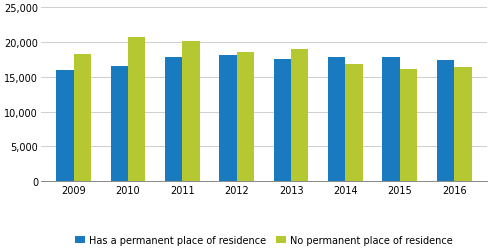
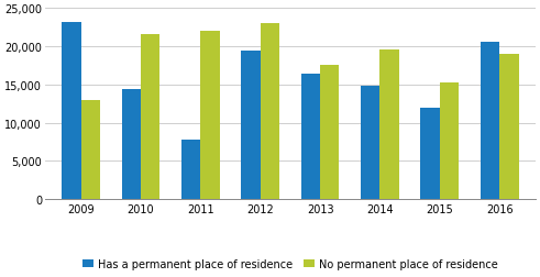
Has a permanent place of residence/2009: 16,000 -> 23,200
No permanent place of residence/2009: 18,200 -> 13,000
Has a permanent place of residence/2010: 16,600 -> 14,400
No permanent place of residence/2010: 20,700 -> 21,600
Has a permanent place of residence/2011: 17,800 -> 7,800
No permanent place of residence/2011: 20,200 -> 22,000
Has a permanent place of residence/2012: 18,100 -> 19,400
No permanent place of residence/2012: 18,600 -> 23,000
Has a permanent place of residence/2013: 17,500 -> 16,400
No permanent place of residence/2013: 19,000 -> 17,600
Has a permanent place of residence/2014: 17,800 -> 14,800
No permanent place of residence/2014: 16,900 -> 19,600
Has a permanent place of residence/2015: 17,900 -> 12,000
No permanent place of residence/2015: 16,100 -> 15,200
Has a permanent place of residence/2016: 17,400 -> 20,600
No permanent place of residence/2016: 16,400 -> 19,000
